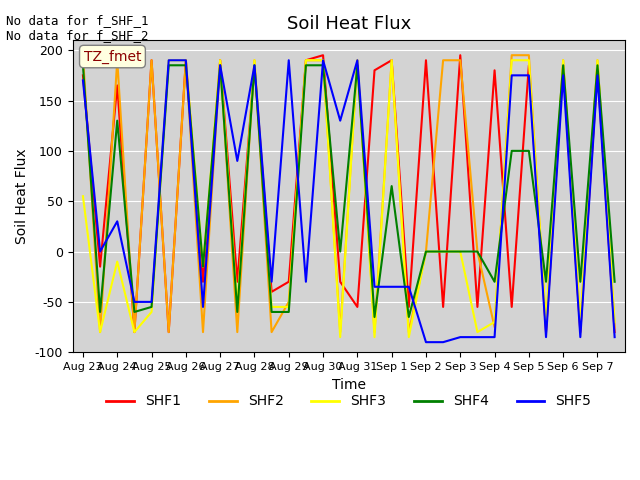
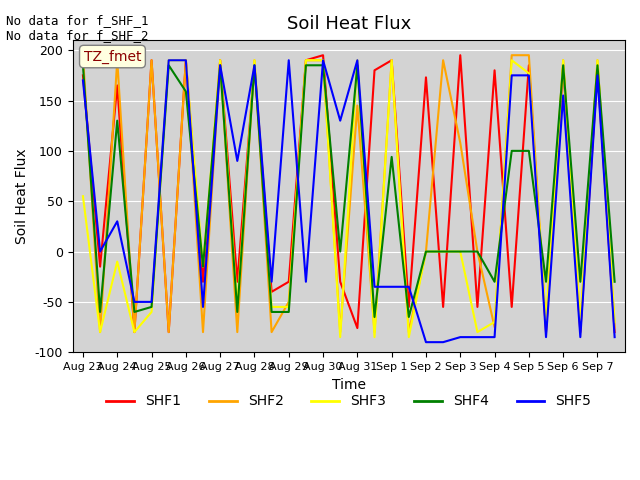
SHF4/Aug 26: 185 -> 159
SHF1/Aug 31: -55 -> -76
SHF2/Aug 31: 190 -> 145
SHF4/Sep 1: 65 -> 94
SHF1/Sep 2: 190 -> 173
SHF2/Sep 3: 190 -> 108
SHF3/Sep 5: 190 -> 177
SHF5/Sep 6: 175 -> 155
